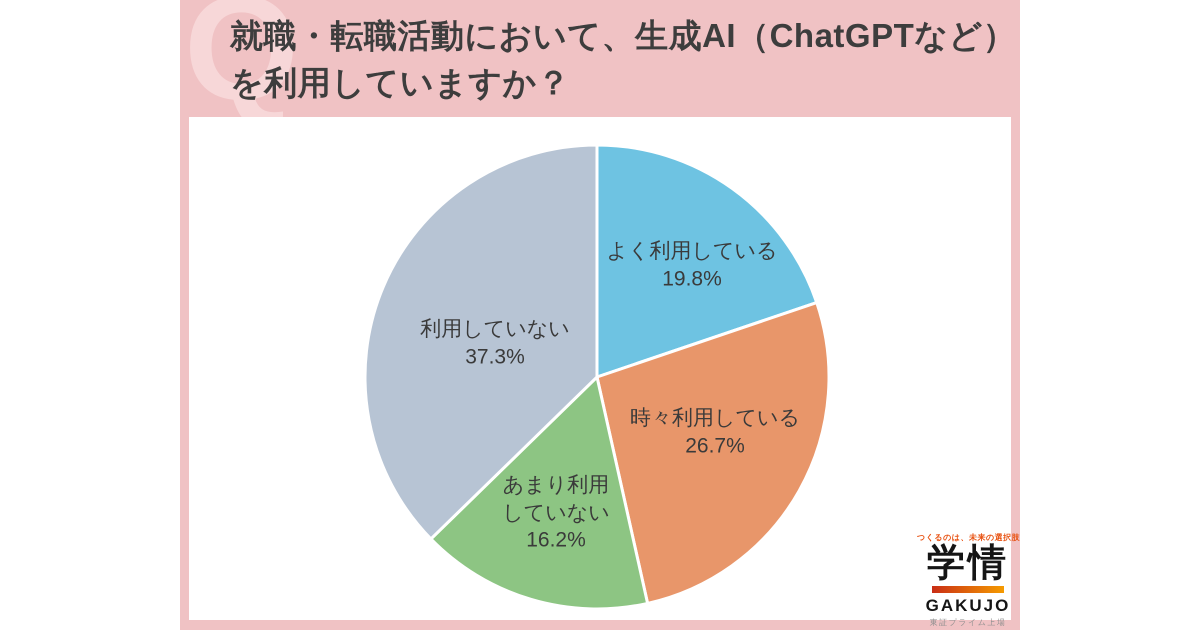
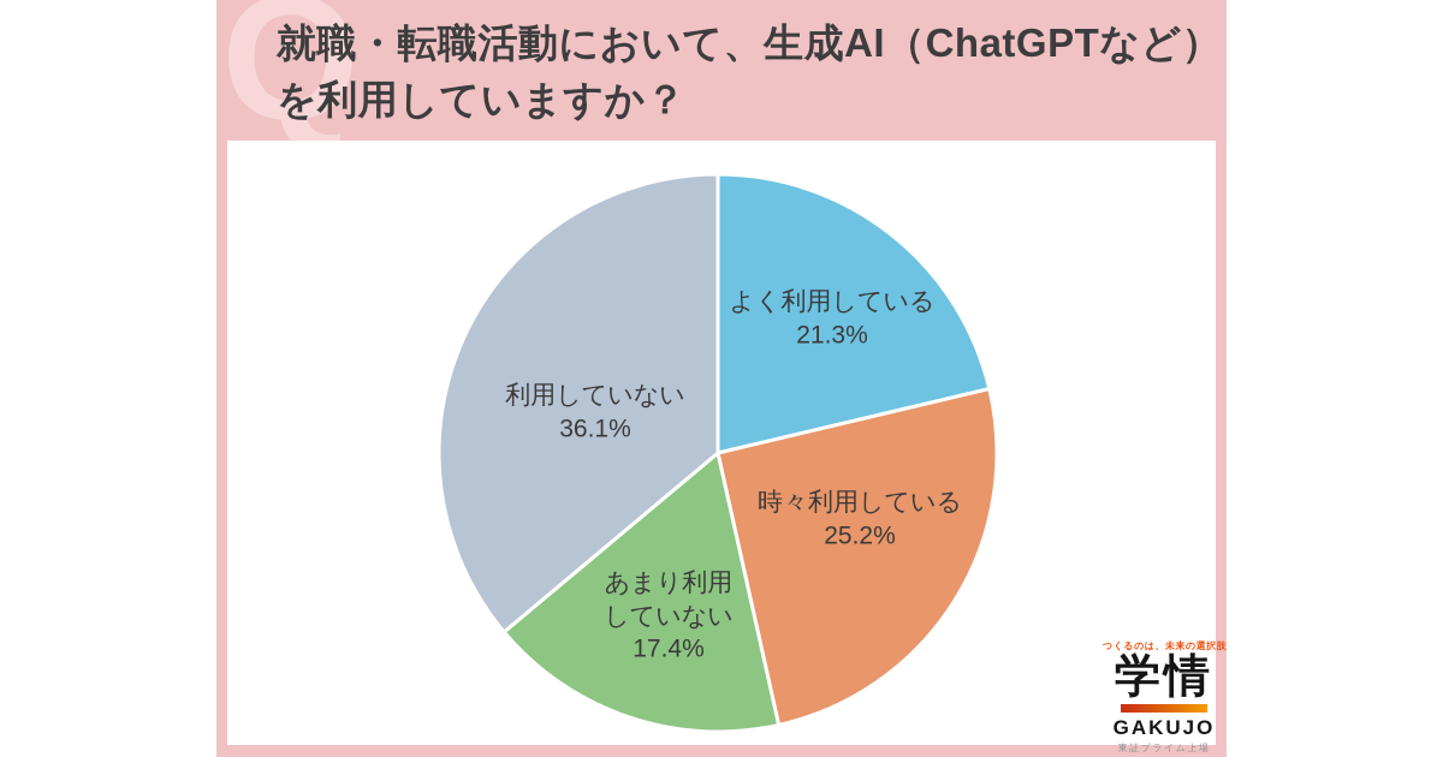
よく利用している: 19.8% -> 21.3%
時々利用している: 26.7% -> 25.2%
あまり利用していない: 16.2% -> 17.4%
利用していない: 37.3% -> 36.1%
